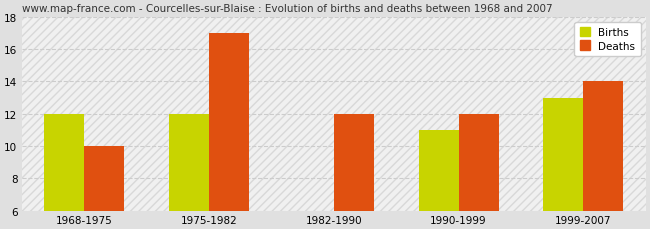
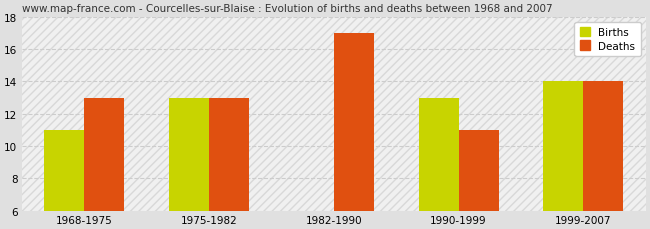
Births/1968-1975: 12 -> 11
Deaths/1968-1975: 10 -> 13
Births/1975-1982: 12 -> 13
Deaths/1975-1982: 17 -> 13
Deaths/1982-1990: 12 -> 17
Births/1990-1999: 11 -> 13
Deaths/1990-1999: 12 -> 11
Births/1999-2007: 13 -> 14
